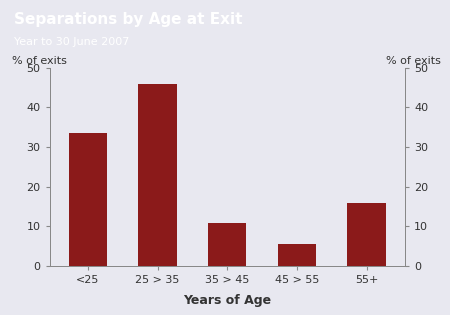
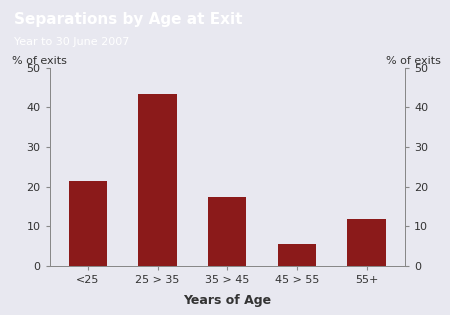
<25: 33.5 -> 21.5
25 > 35: 46.0 -> 43.5
35 > 45: 11.0 -> 17.5
55+: 16.0 -> 12.0
